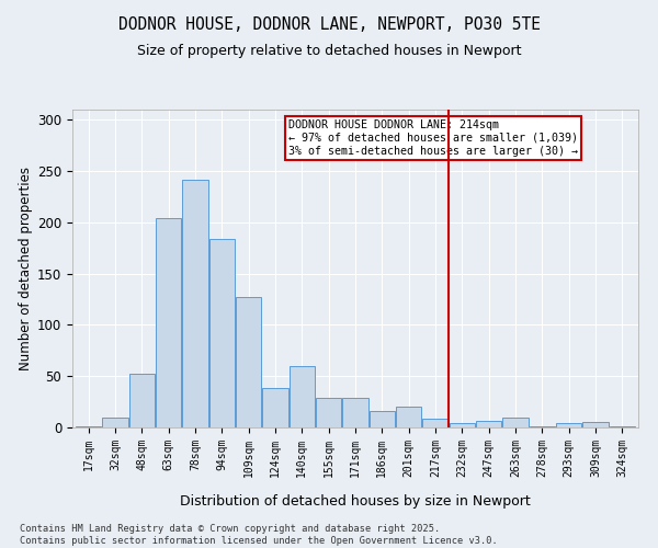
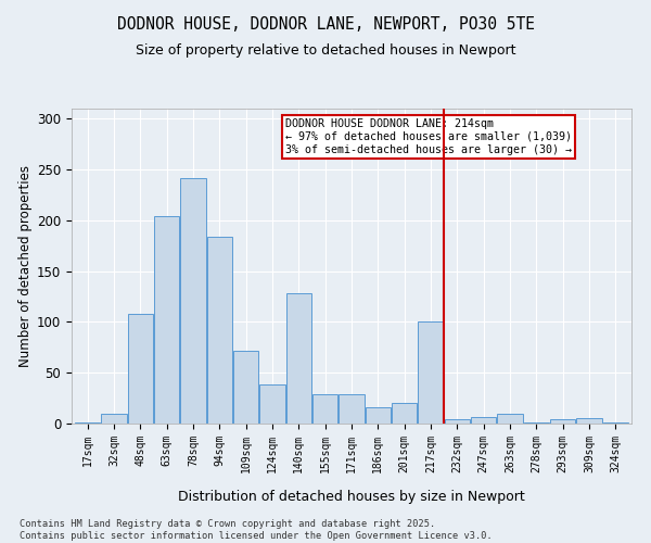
48sqm: 52 -> 108
109sqm: 127 -> 72
140sqm: 60 -> 128
217sqm: 9 -> 100
